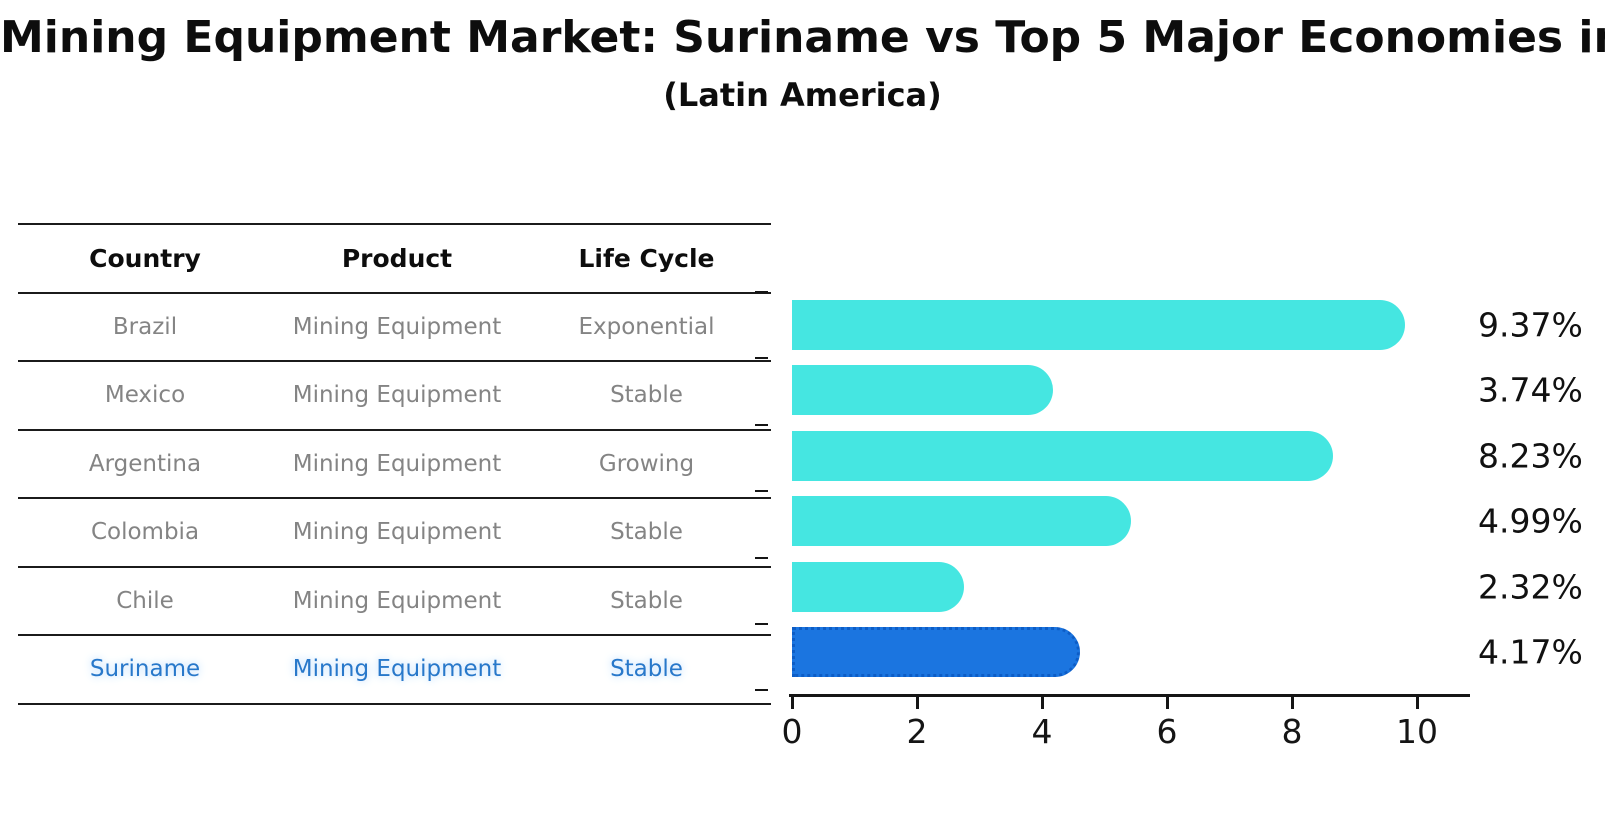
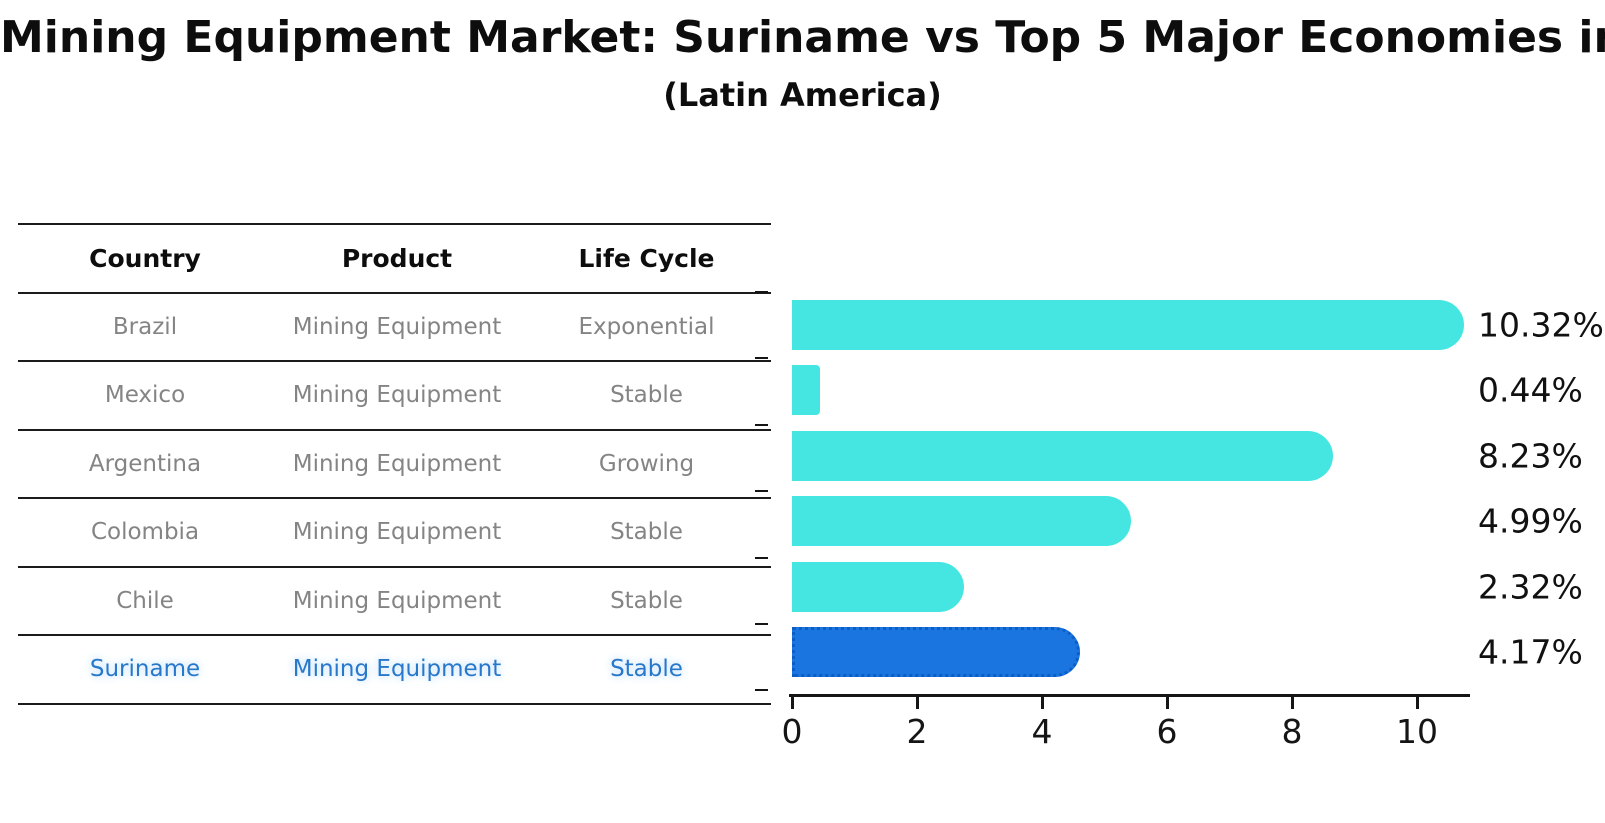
Brazil: 9.37% -> 10.32%
Mexico: 3.74% -> 0.44%
